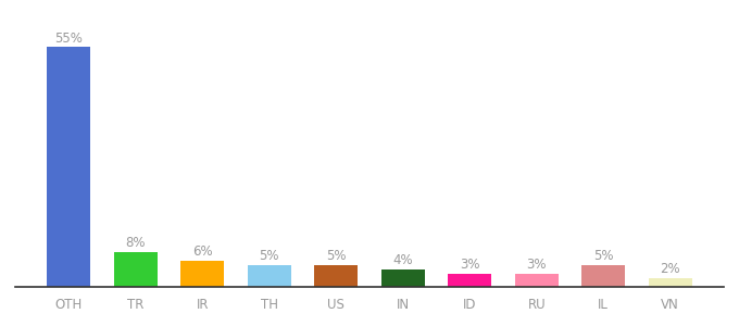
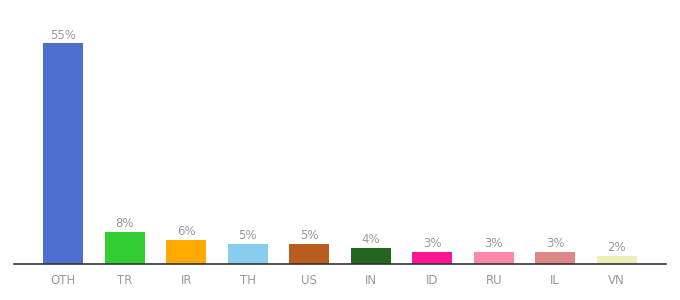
IL: 5% -> 3%
